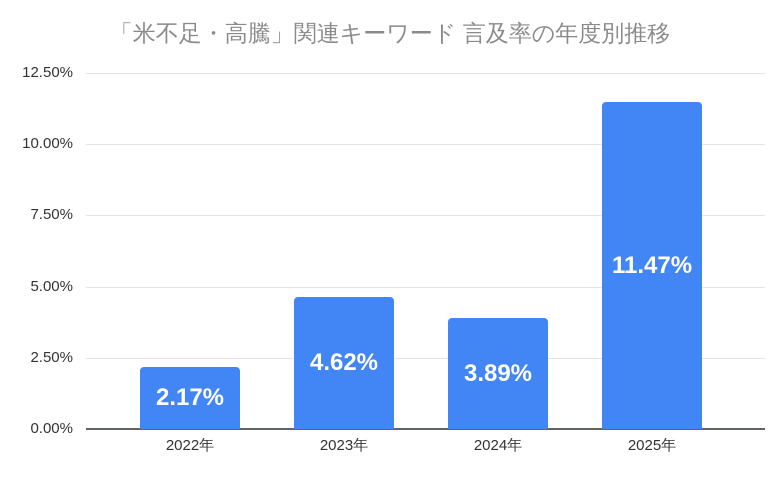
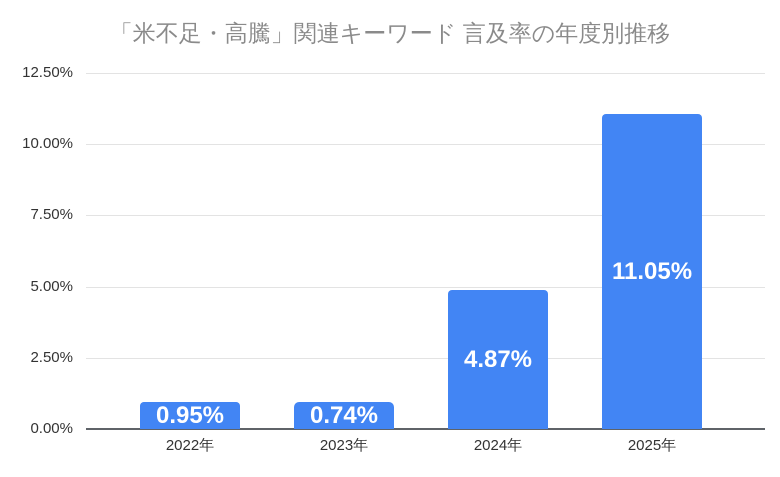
2022年: 2.17% -> 0.95%
2023年: 4.62% -> 0.74%
2024年: 3.89% -> 4.87%
2025年: 11.47% -> 11.05%
